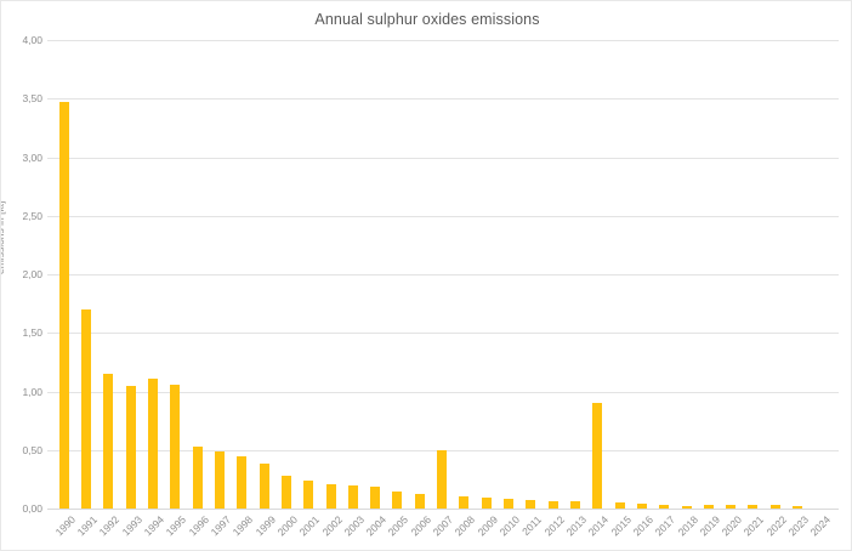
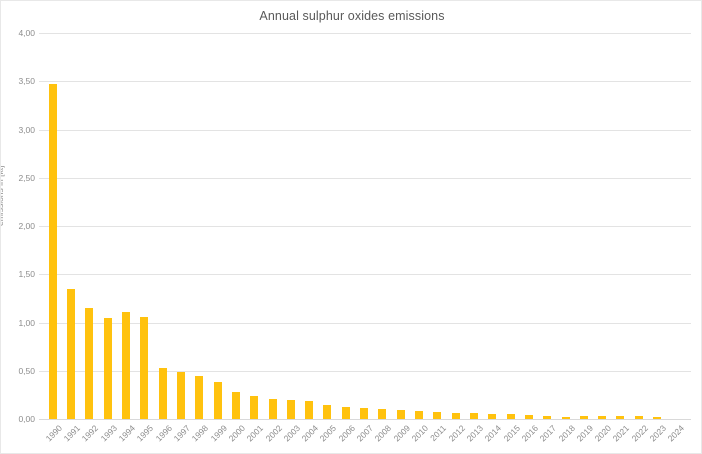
1991: 1,7 -> 1,4
2007: 0,5 -> 0,1
2014: 0,9 -> 0,1
